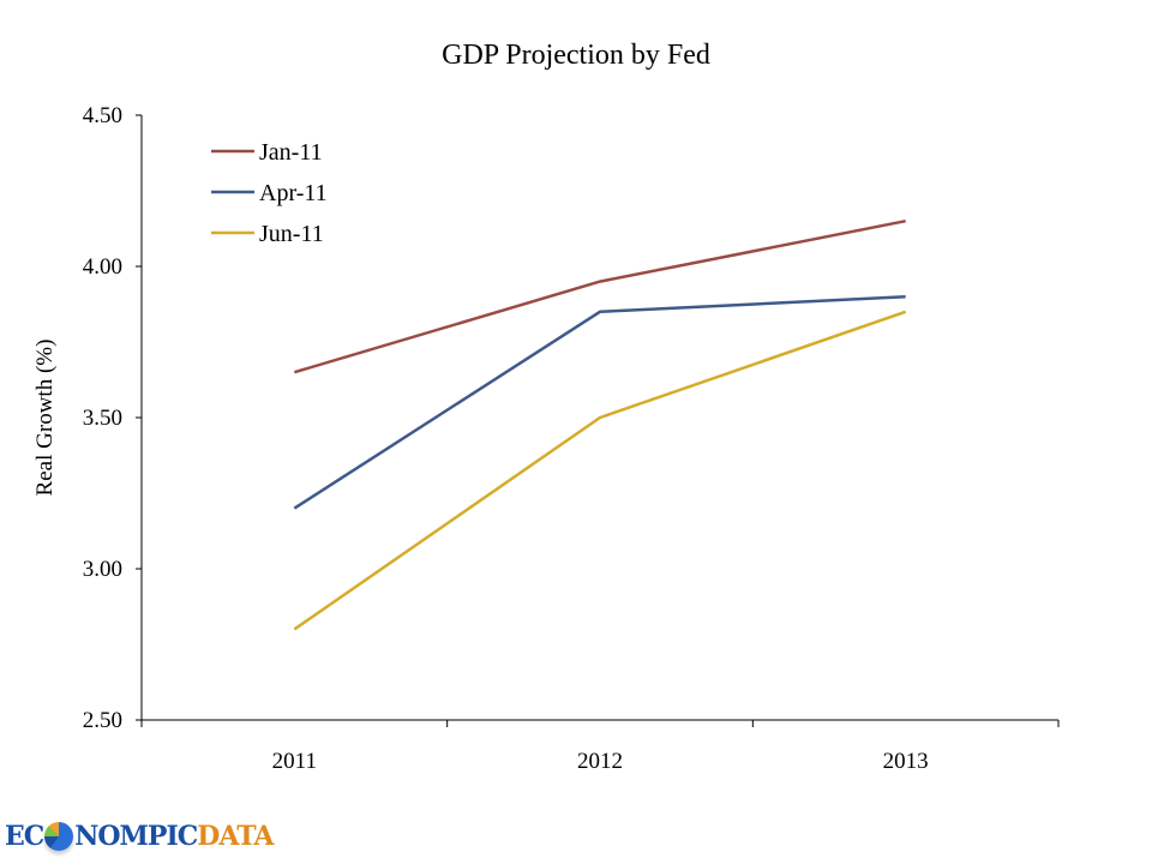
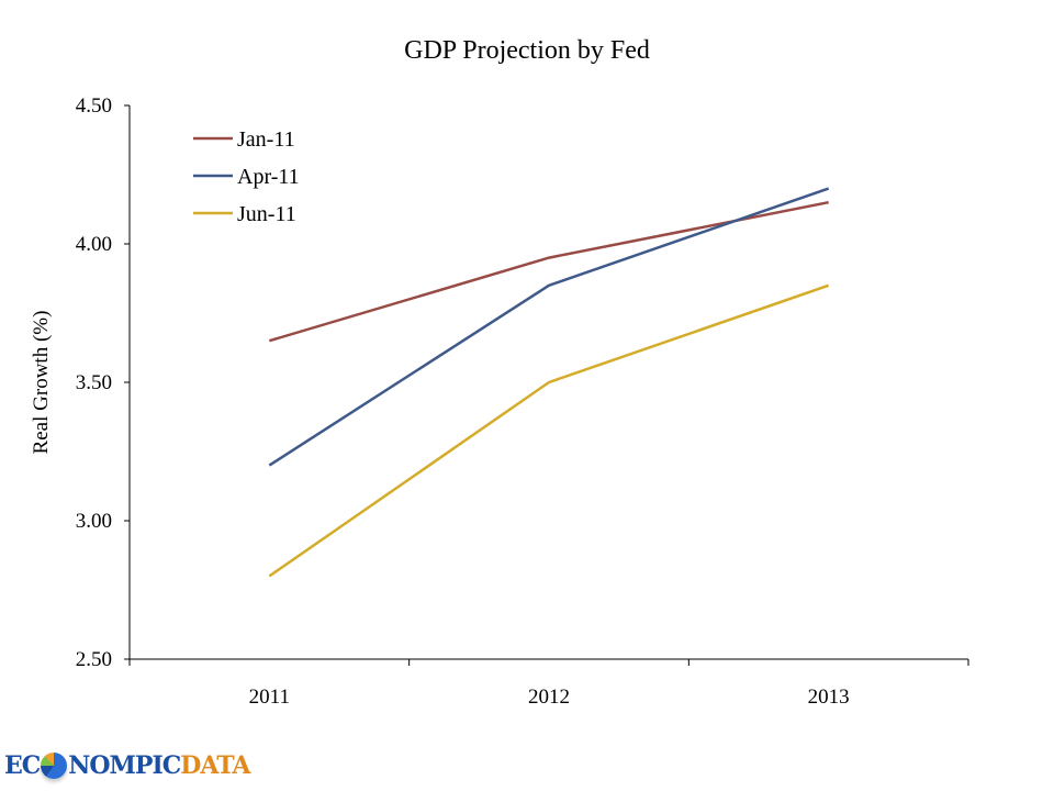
Apr-11/2013: 3.90 -> 4.20
